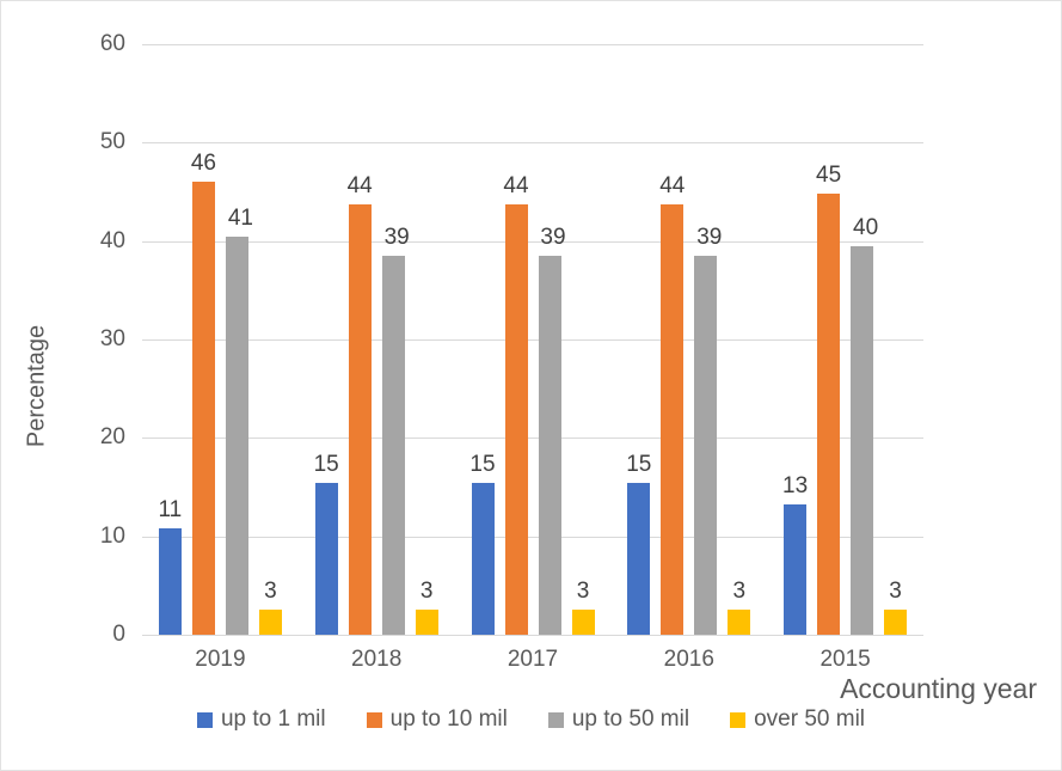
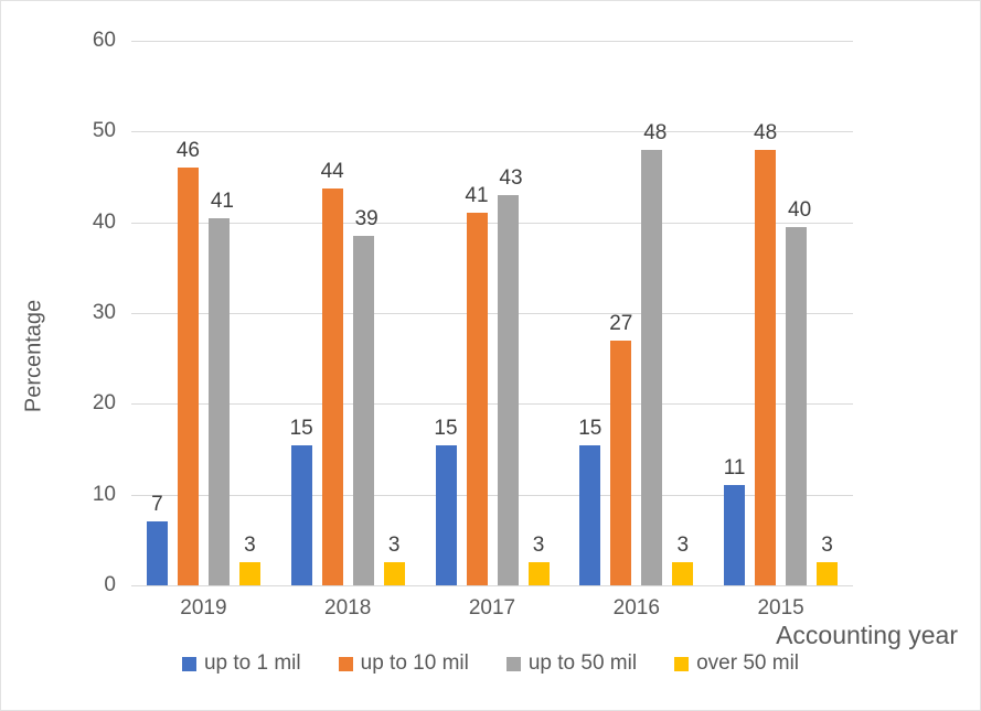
up to 1 mil/2019: 11 -> 7
up to 10 mil/2017: 44 -> 41
up to 50 mil/2017: 39 -> 43
up to 10 mil/2016: 44 -> 27
up to 50 mil/2016: 39 -> 48
up to 1 mil/2015: 13 -> 11
up to 10 mil/2015: 45 -> 48
